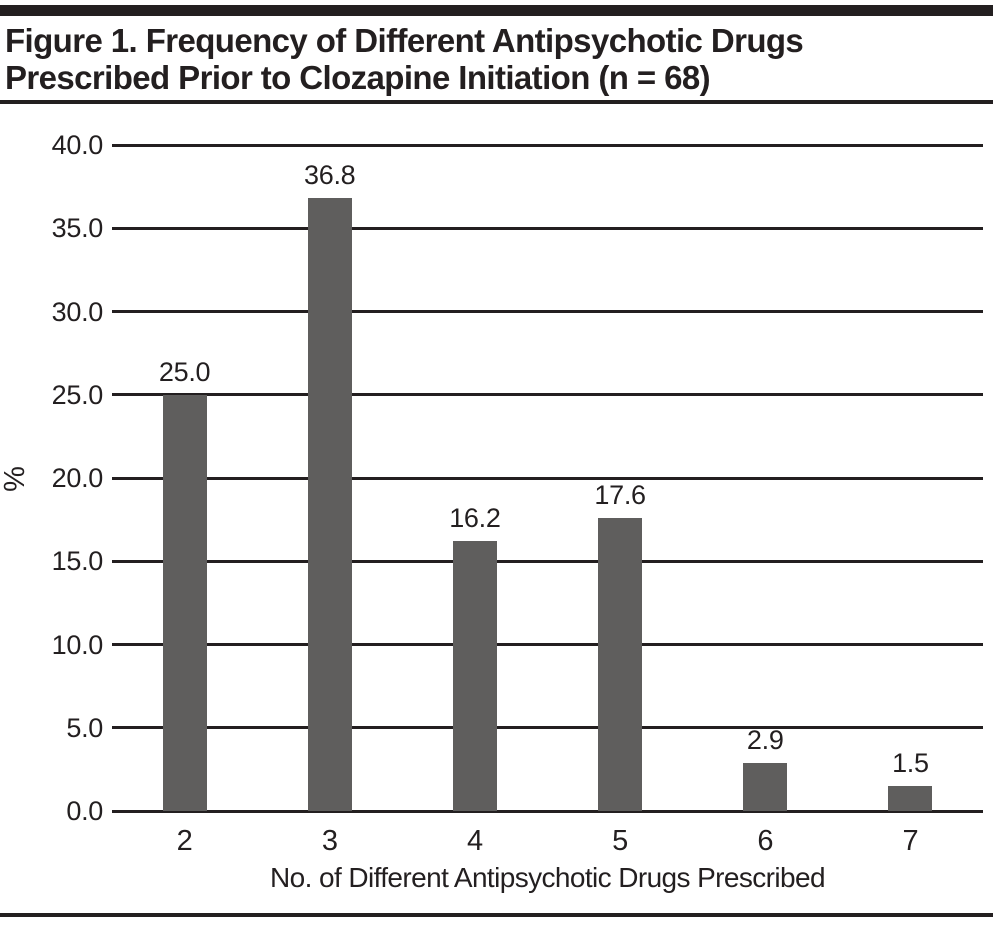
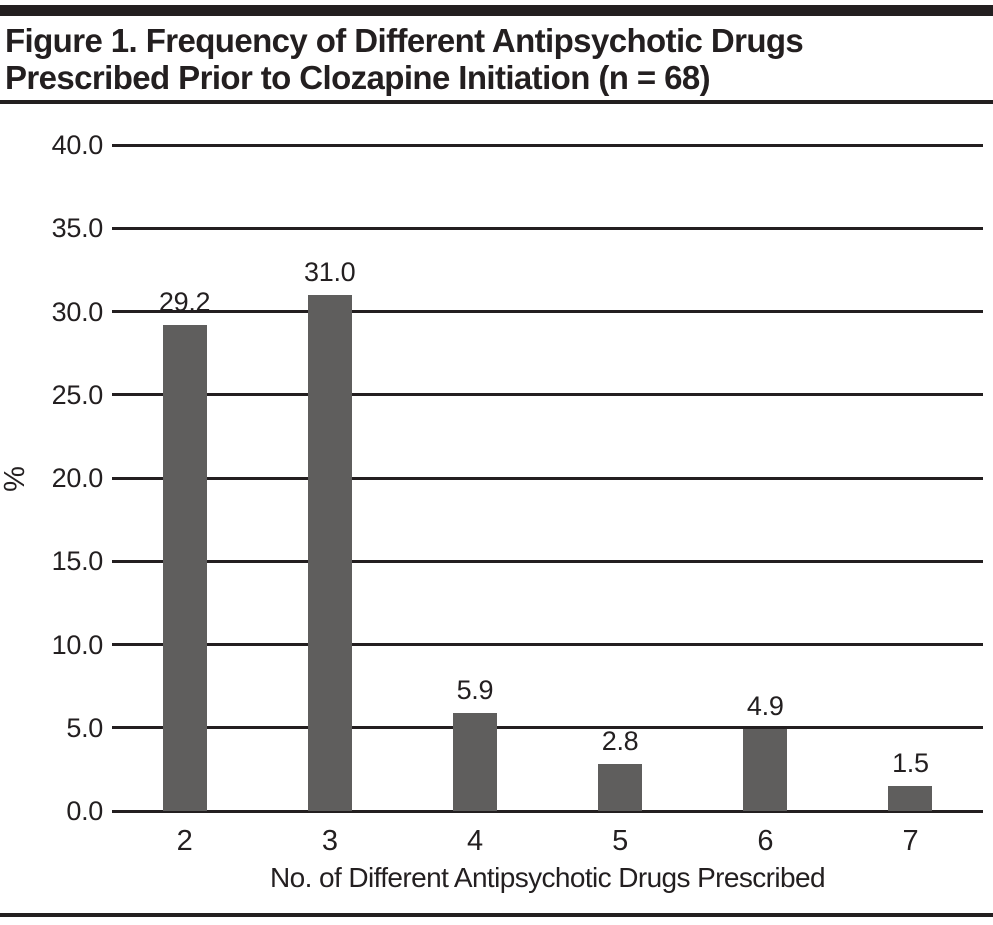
2: 25.0 -> 29.2
3: 36.8 -> 31.0
4: 16.2 -> 5.9
5: 17.6 -> 2.8
6: 2.9 -> 4.9
